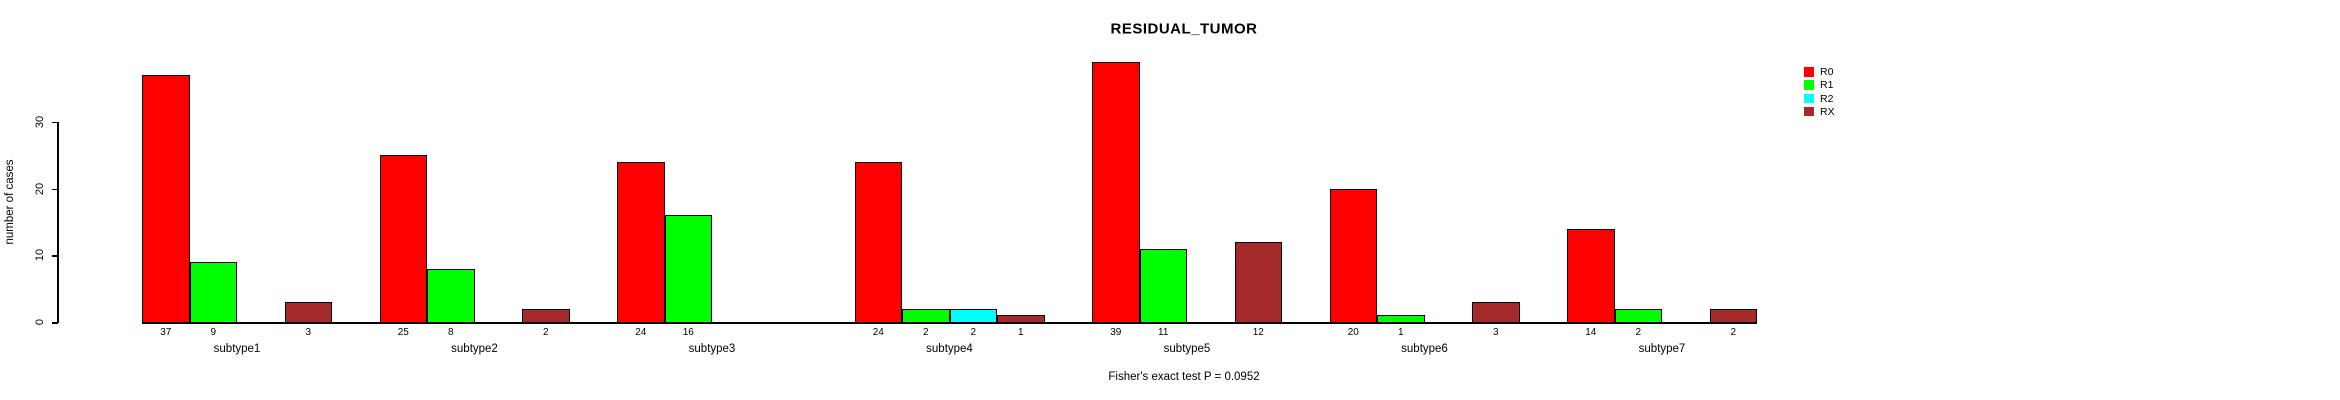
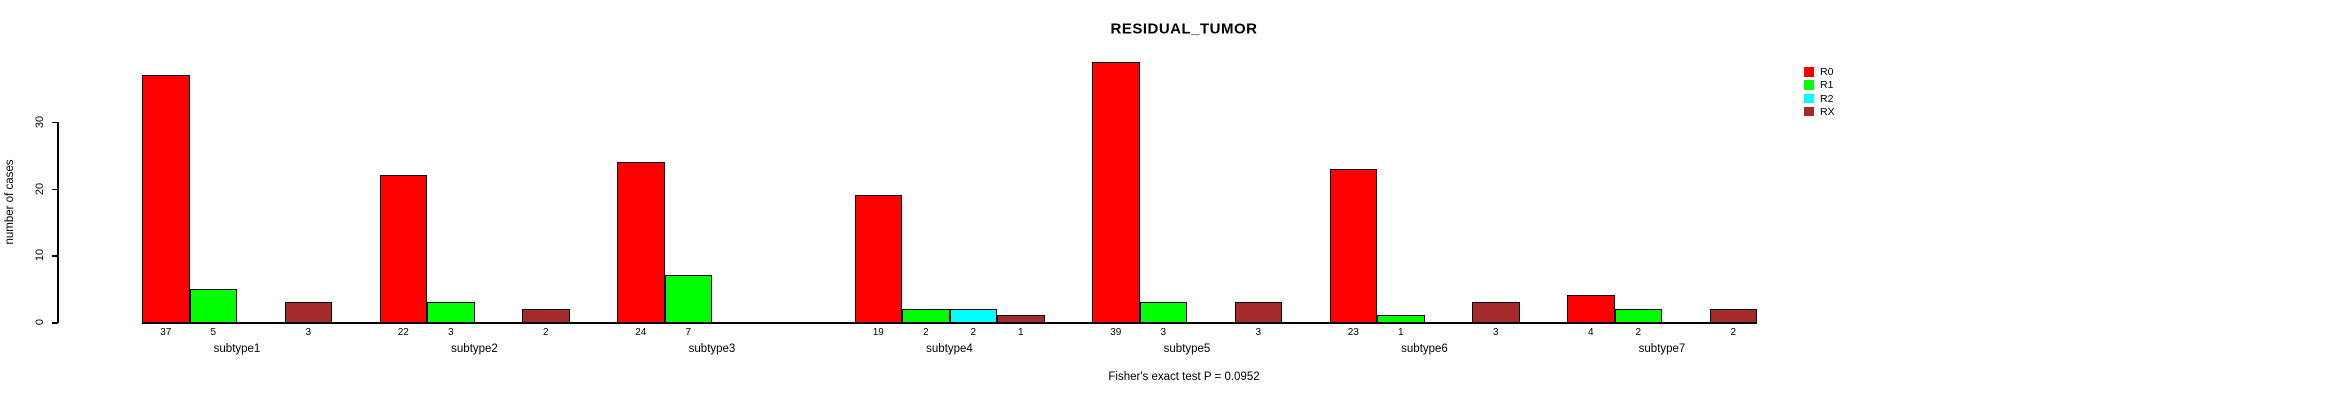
R1/subtype1: 9 -> 5
R0/subtype2: 25 -> 22
R1/subtype2: 8 -> 3
R1/subtype3: 16 -> 7
R0/subtype4: 24 -> 19
R1/subtype5: 11 -> 3
RX/subtype5: 12 -> 3
R0/subtype6: 20 -> 23
R0/subtype7: 14 -> 4
